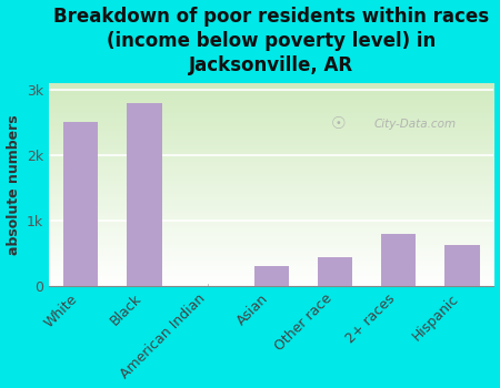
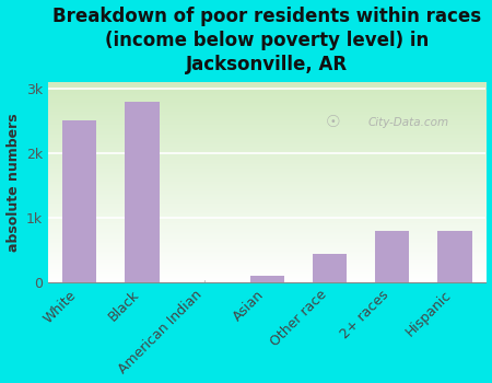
Asian: 0.30k -> 0.11k
Hispanic: 0.62k -> 0.80k
